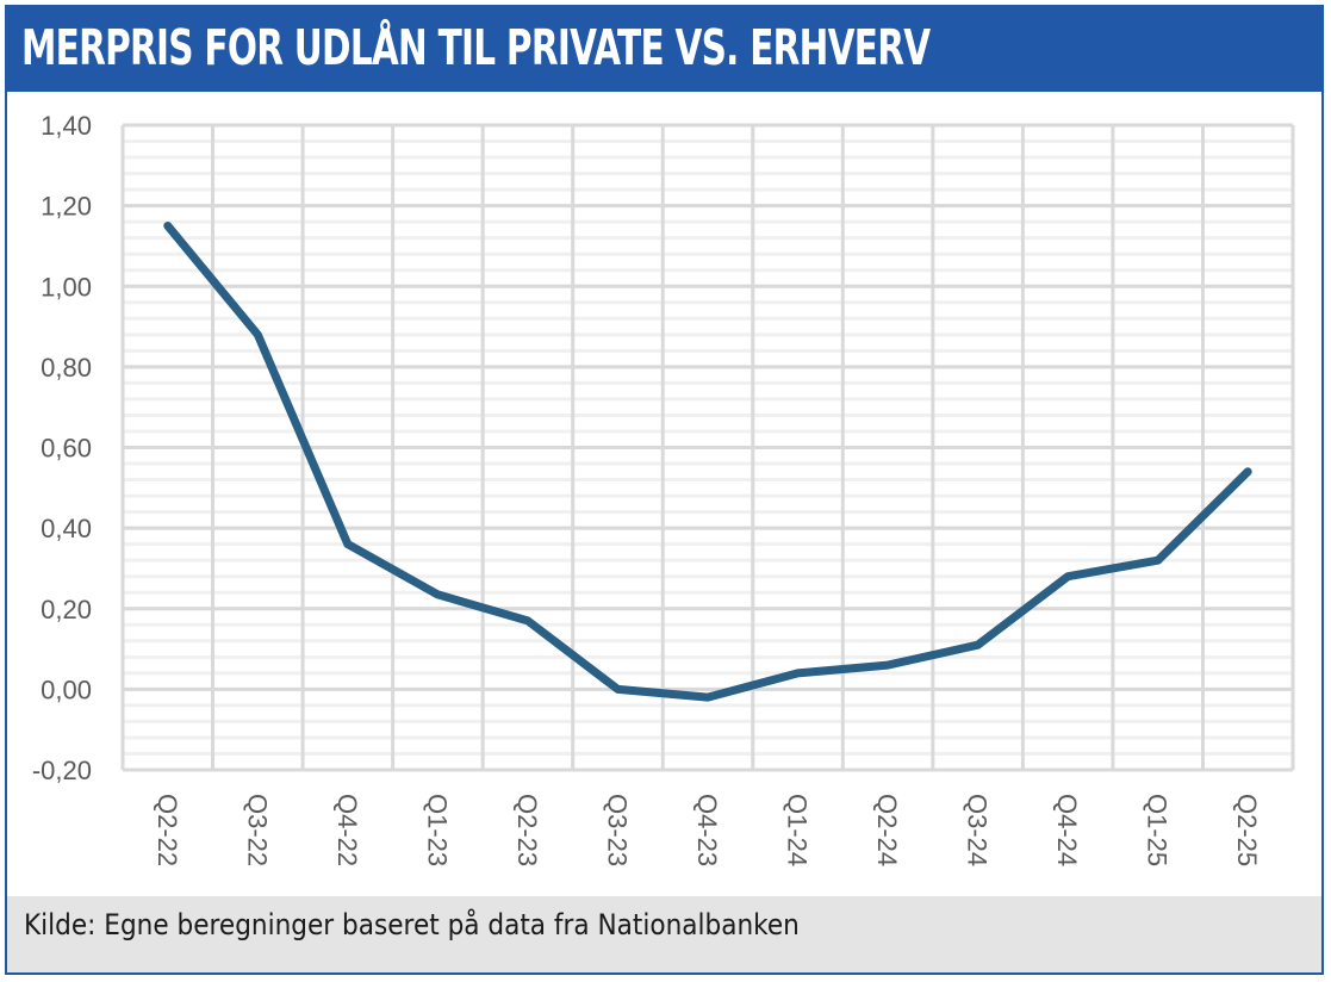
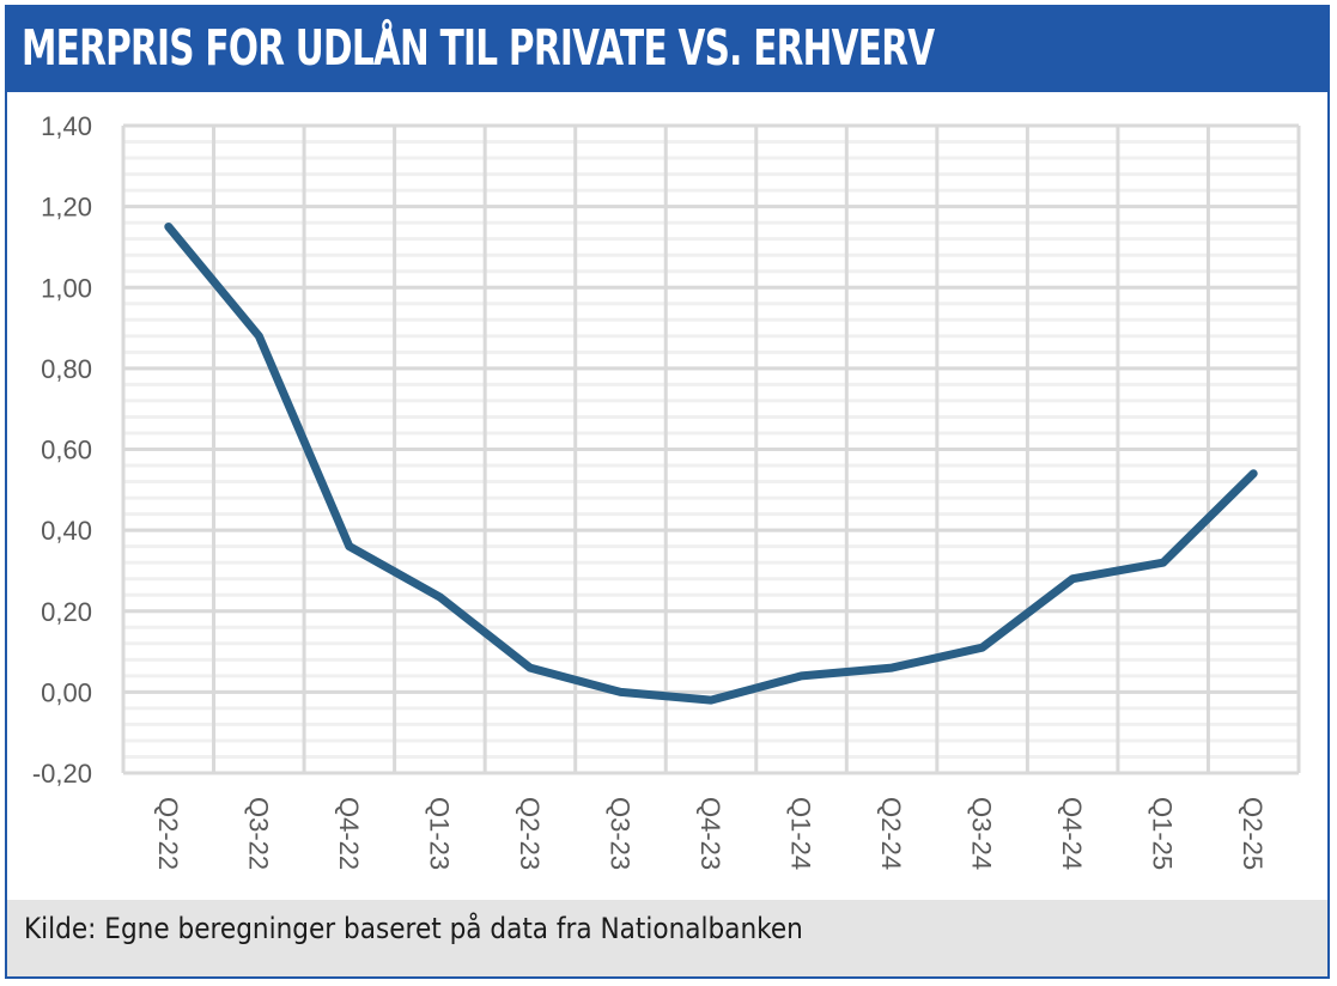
Q2-23: 0,17 -> 0,06
